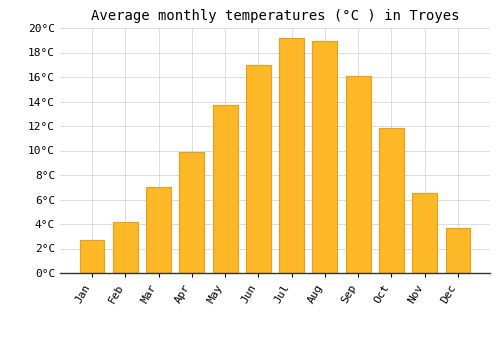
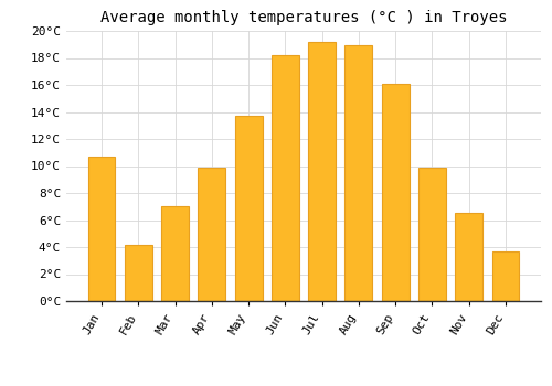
Jan: 2.7°C -> 10.7°C
Jun: 17.0°C -> 18.2°C
Oct: 11.8°C -> 9.9°C
